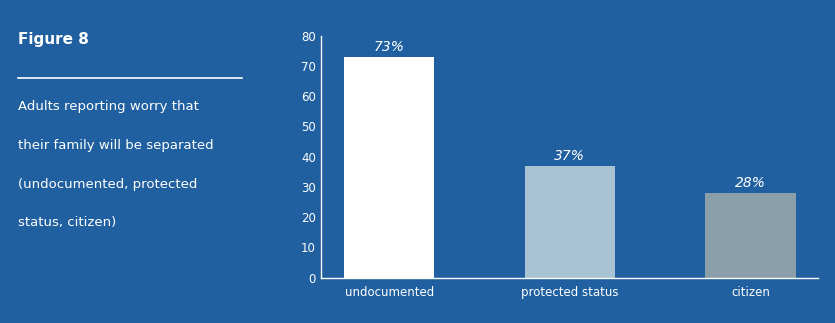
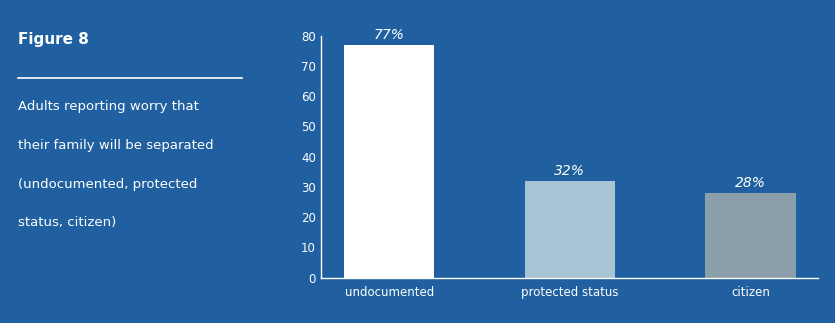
undocumented: 73% -> 77%
protected status: 37% -> 32%
